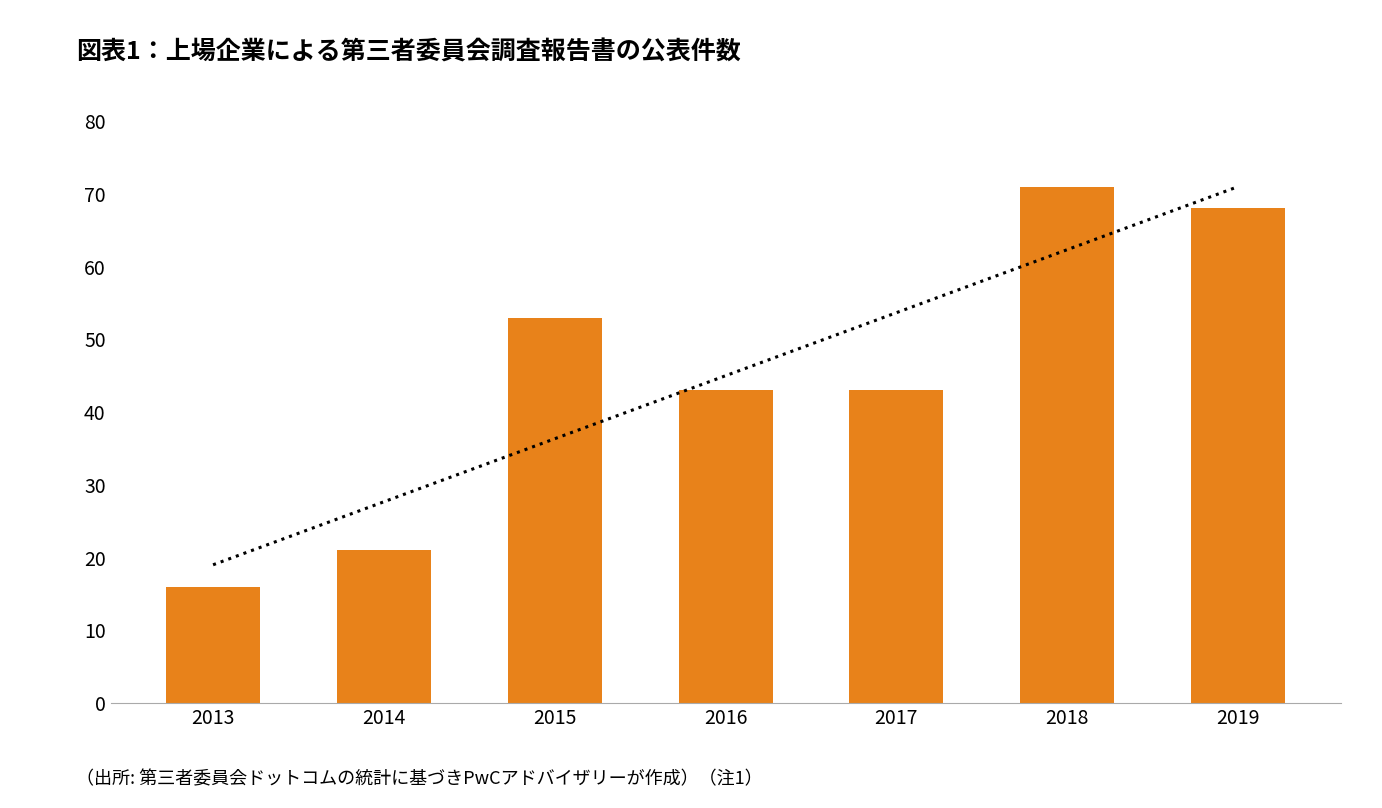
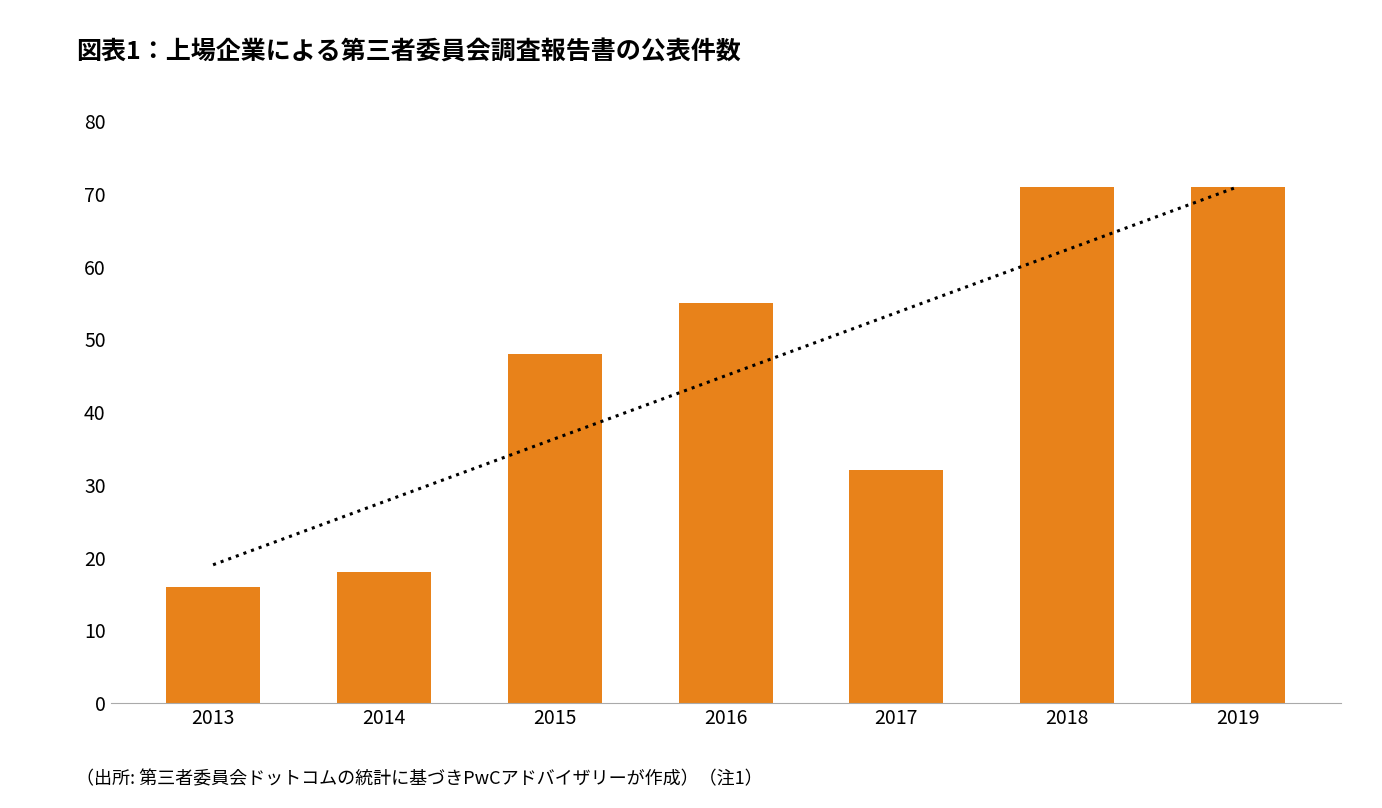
2014: 21 -> 18
2015: 53 -> 48
2016: 43 -> 55
2017: 43 -> 32
2019: 68 -> 71
